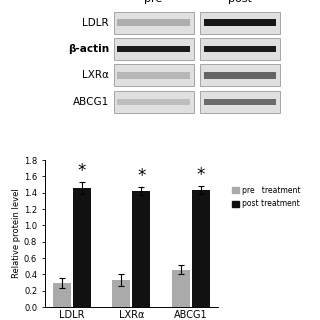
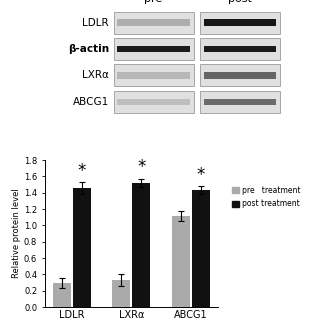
post treatment/LXRα: 1.42 -> 1.52
pre treatment/ABCG1: 0.46 -> 1.12
